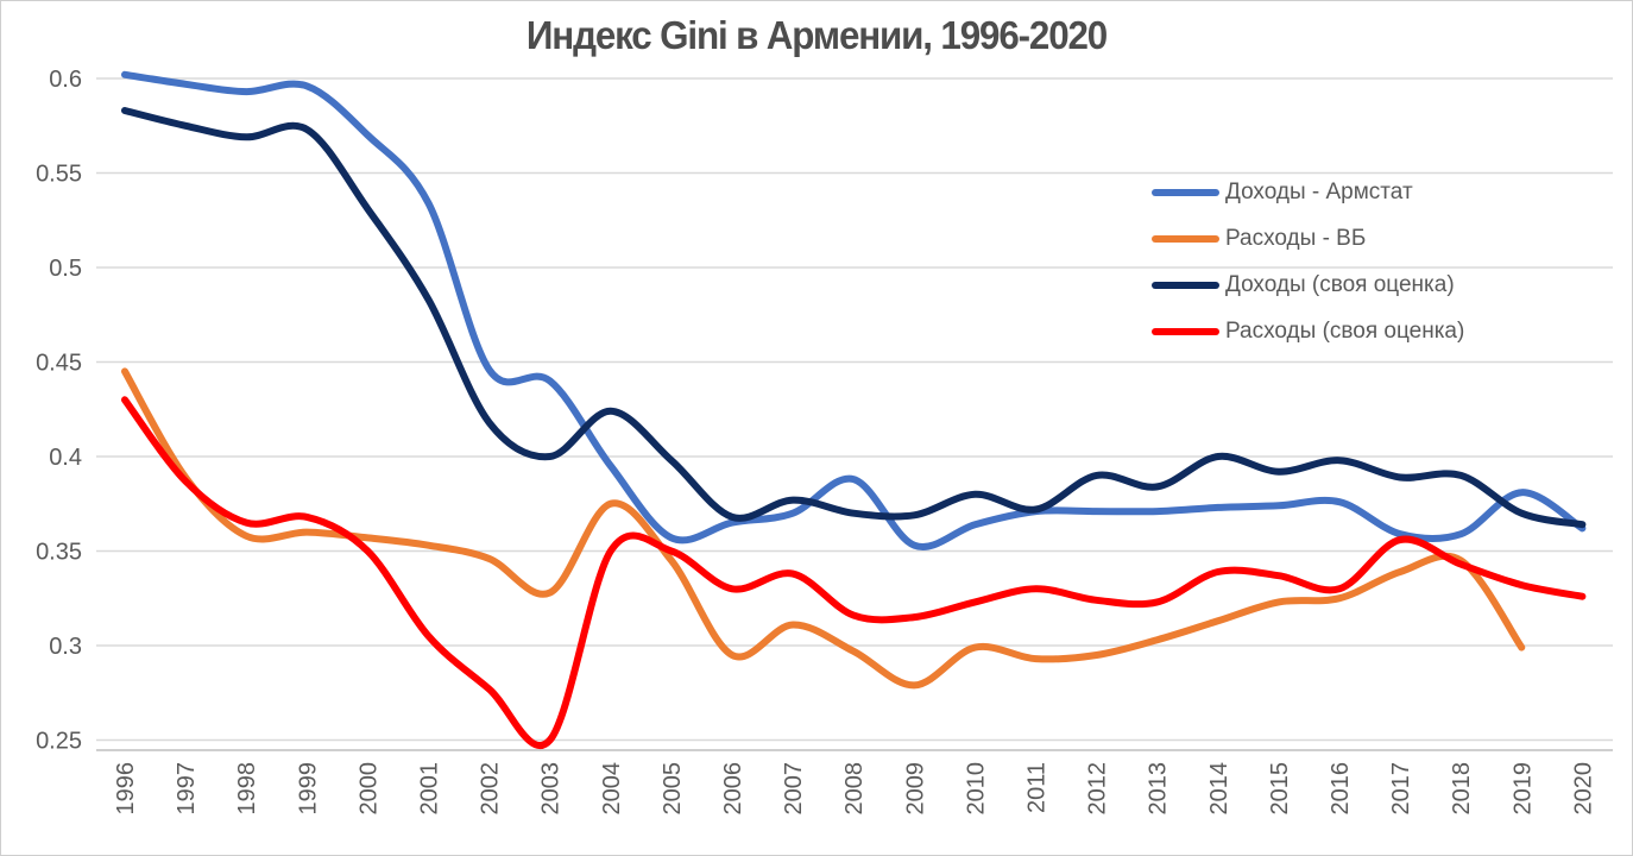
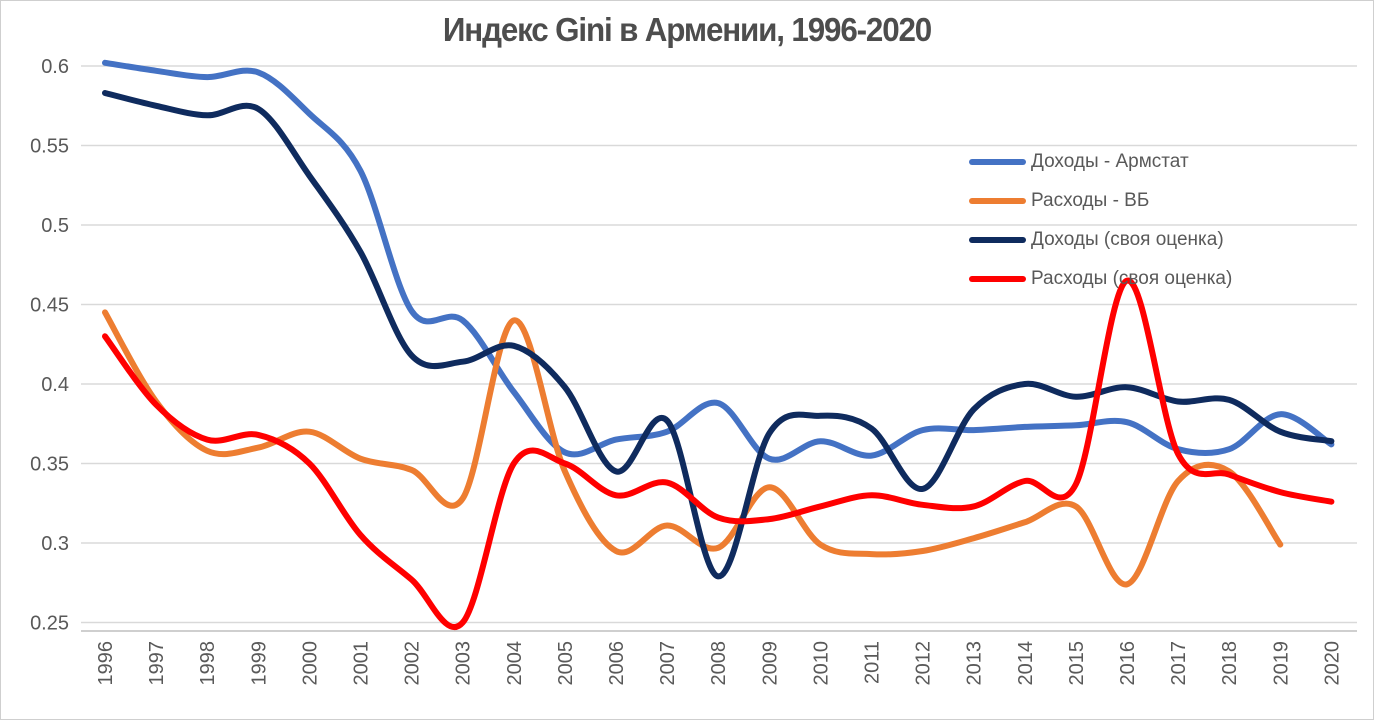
Расходы - ВБ/2000: 0.357 -> 0.370
Доходы (своя оценка)/2003: 0.400 -> 0.414
Расходы - ВБ/2004: 0.375 -> 0.440
Доходы (своя оценка)/2006: 0.368 -> 0.345
Доходы (своя оценка)/2008: 0.370 -> 0.279
Расходы - ВБ/2009: 0.279 -> 0.335
Доходы - Армстат/2011: 0.371 -> 0.355
Доходы (своя оценка)/2012: 0.390 -> 0.334
Расходы - ВБ/2016: 0.325 -> 0.274
Расходы (своя оценка)/2016: 0.330 -> 0.465
